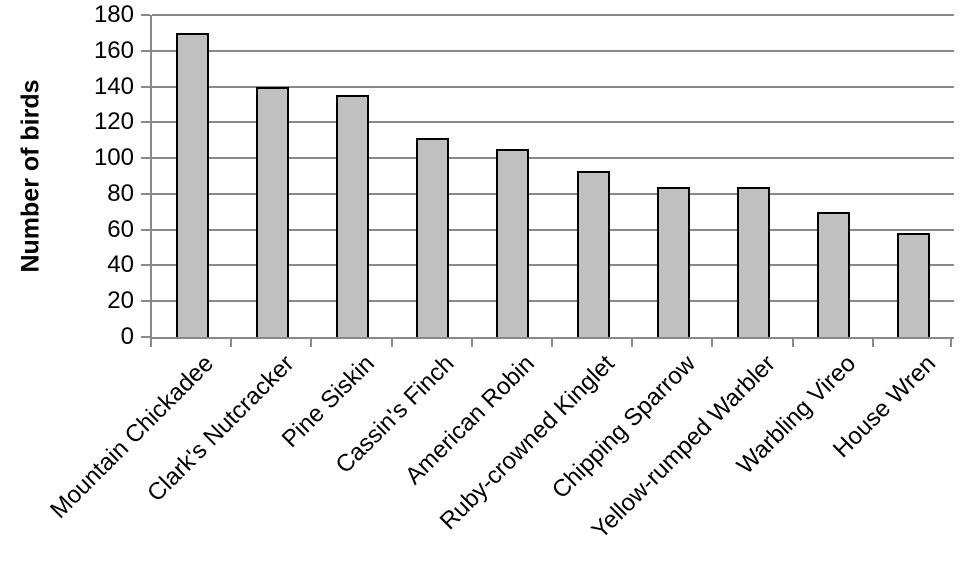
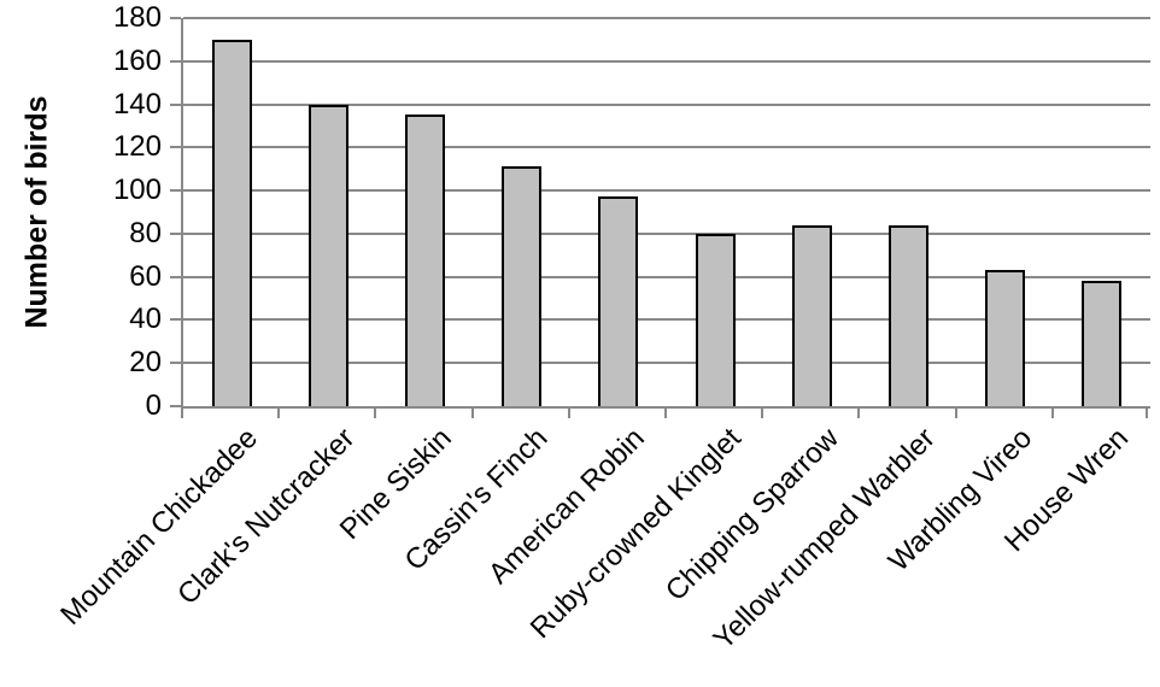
American Robin: 105 -> 97
Ruby-crowned Kinglet: 93 -> 80
Warbling Vireo: 70 -> 63
